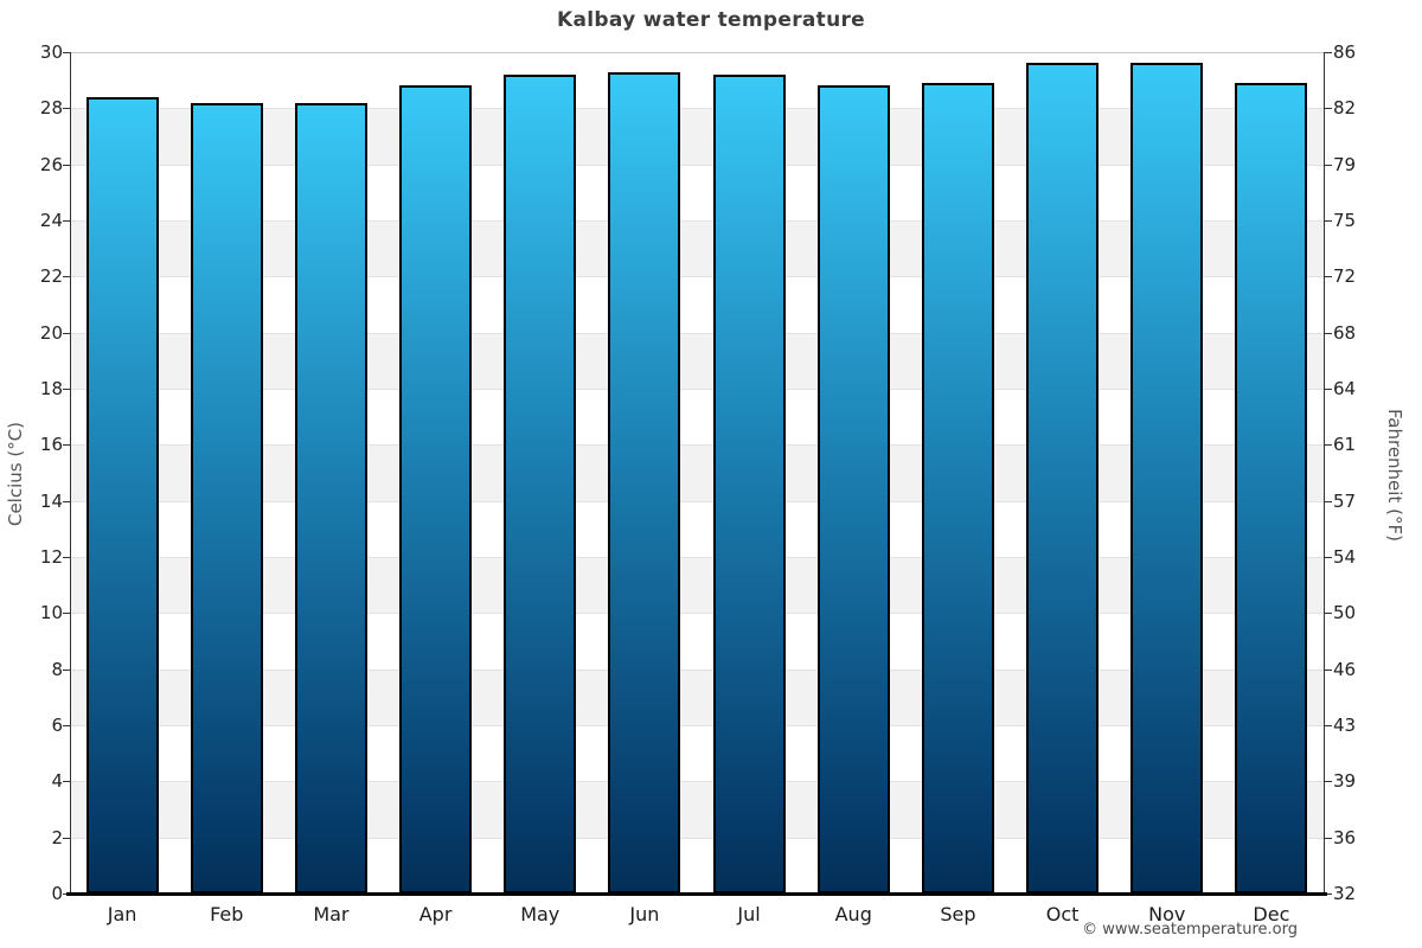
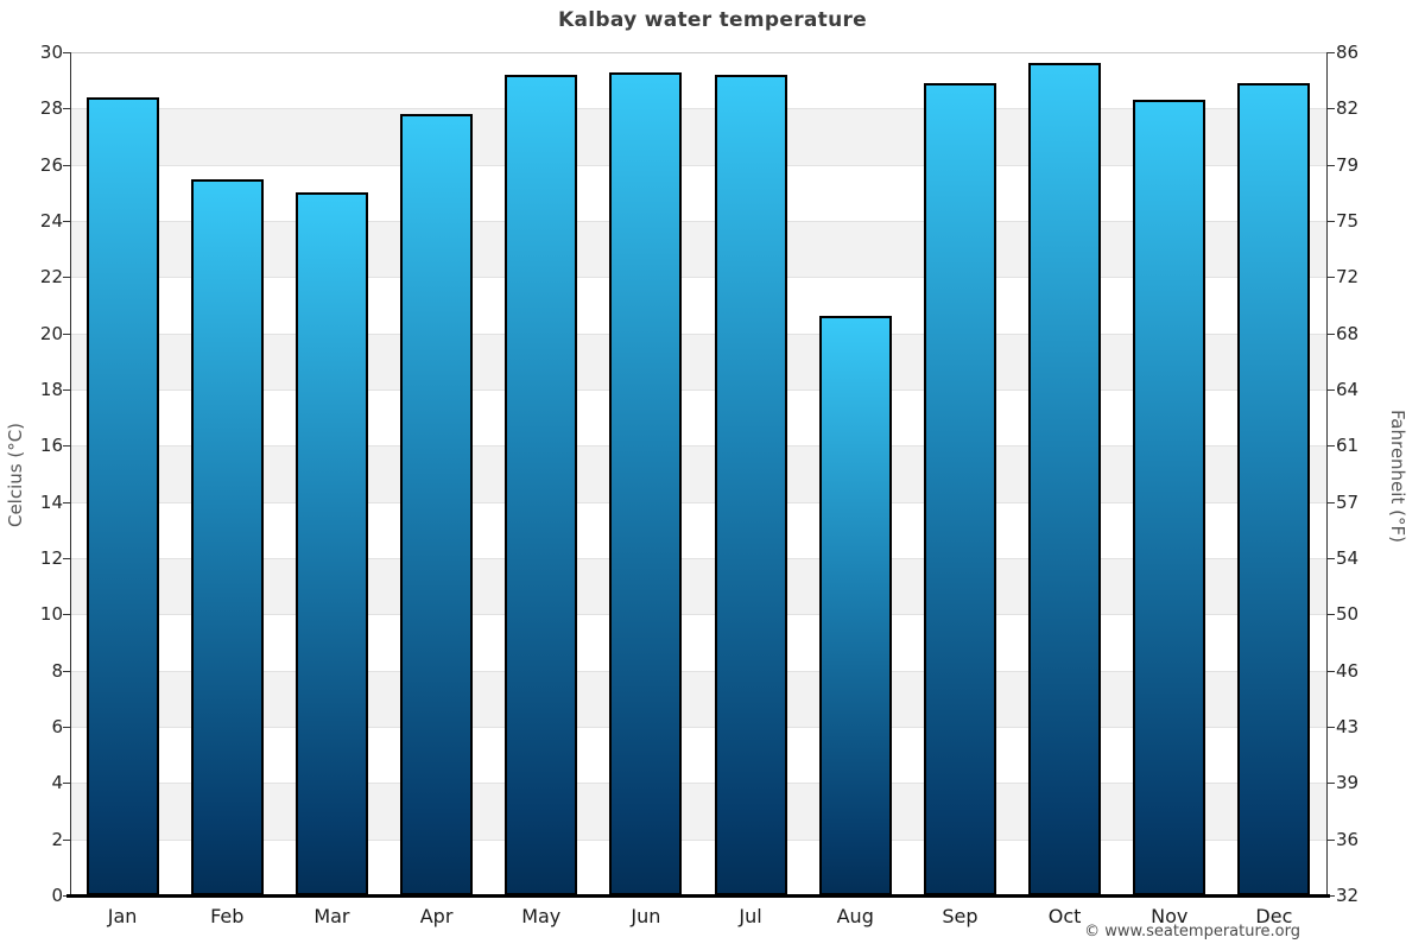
Feb: 28.2 -> 25.5
Mar: 28.2 -> 25.0
Apr: 28.8 -> 27.8
Aug: 28.8 -> 20.6
Nov: 29.6 -> 28.3
